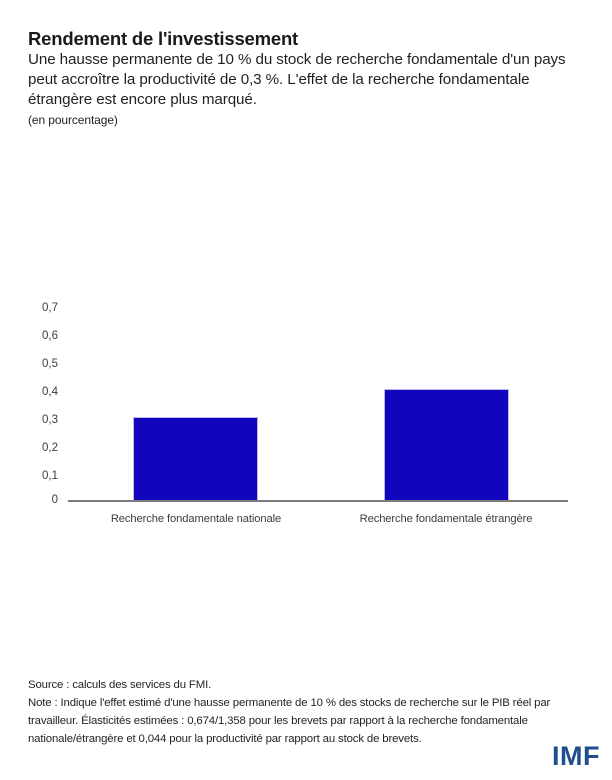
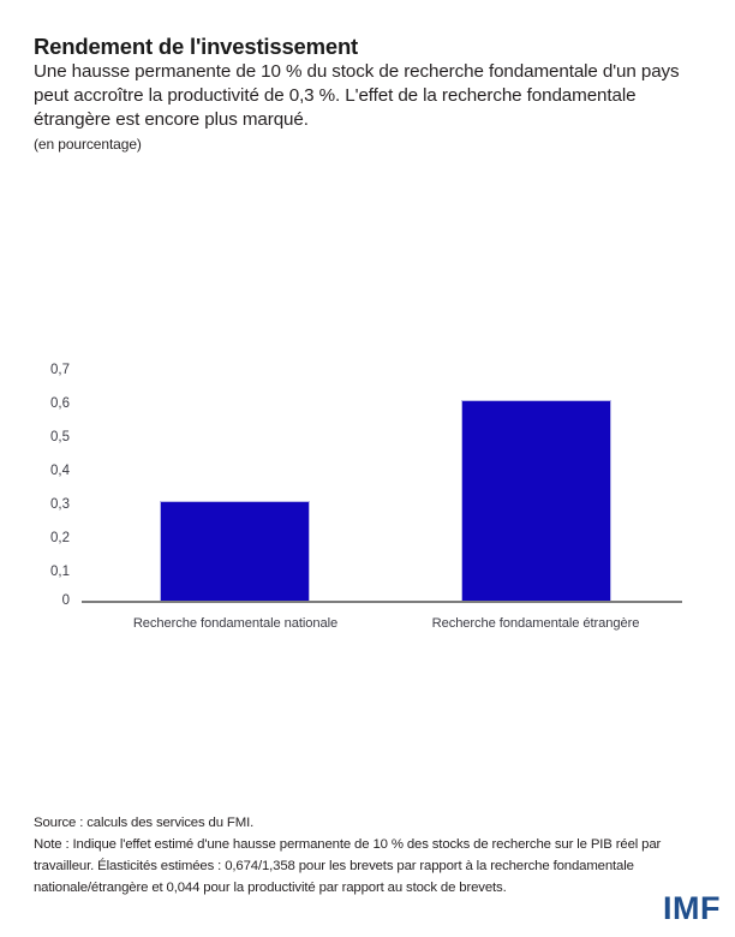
Recherche fondamentale étrangère: 0,4 -> 0,6
